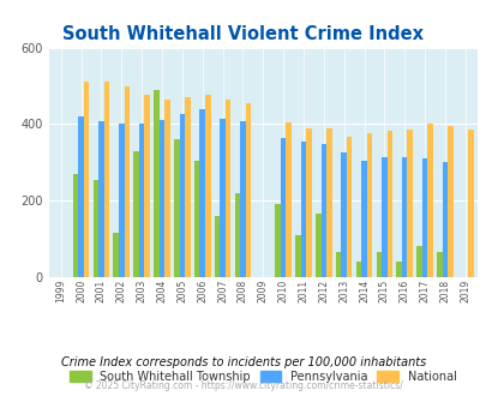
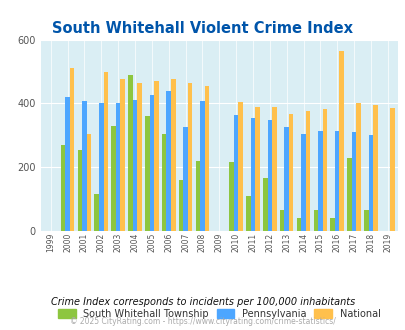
National/2001: 510 -> 305
Pennsylvania/2007: 415 -> 325
South Whitehall Township/2010: 190 -> 215
National/2016: 387 -> 565
South Whitehall Township/2017: 80 -> 230
